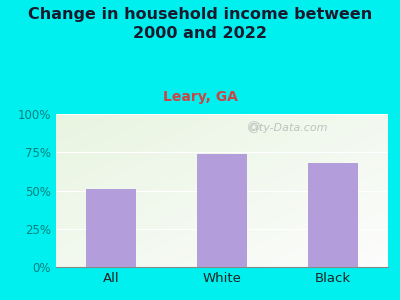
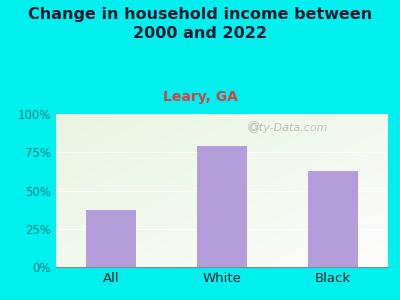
All: 51% -> 37%
White: 74% -> 79%
Black: 68% -> 63%
